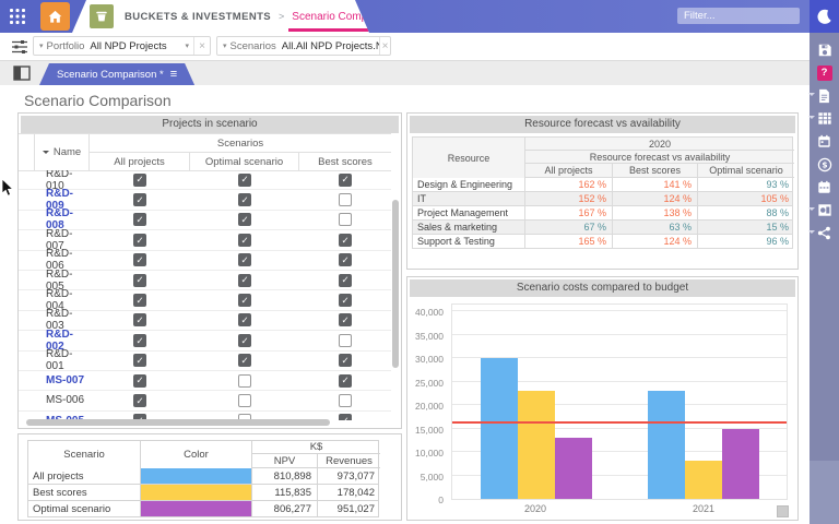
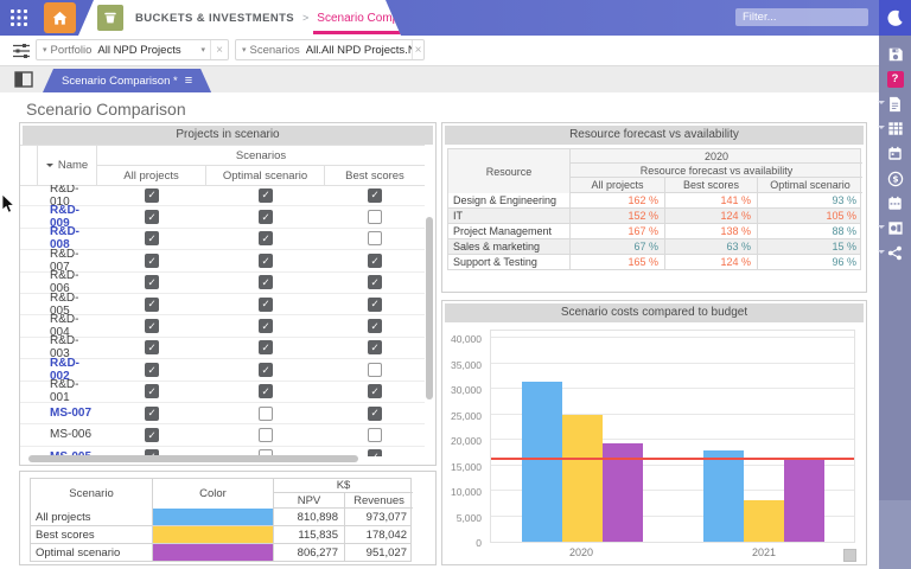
All projects/2020: 30000 -> 31000
Best scores/2020: 23000 -> 25000
Optimal scenario/2020: 13000 -> 19000
All projects/2021: 23000 -> 18000
Optimal scenario/2021: 15000 -> 16000
